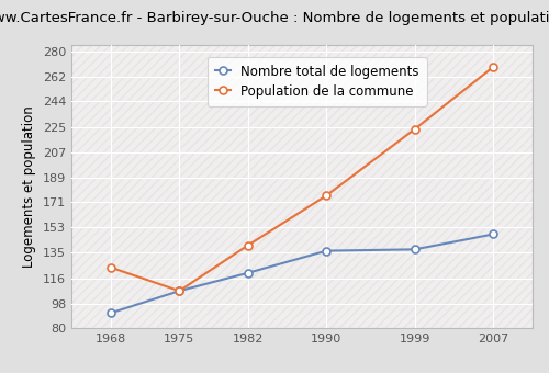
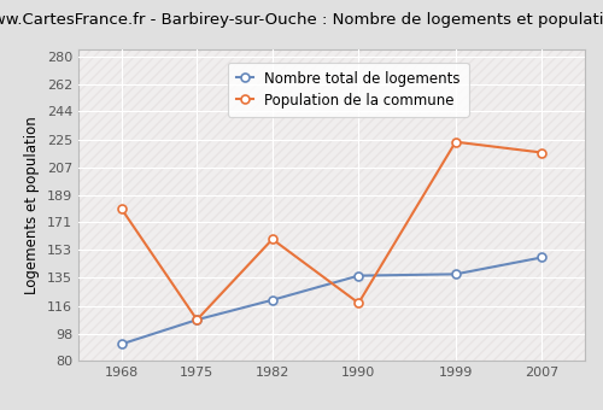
Population de la commune/1968: 124 -> 180
Population de la commune/1982: 140 -> 160
Population de la commune/1990: 176 -> 118
Population de la commune/2007: 269 -> 217
